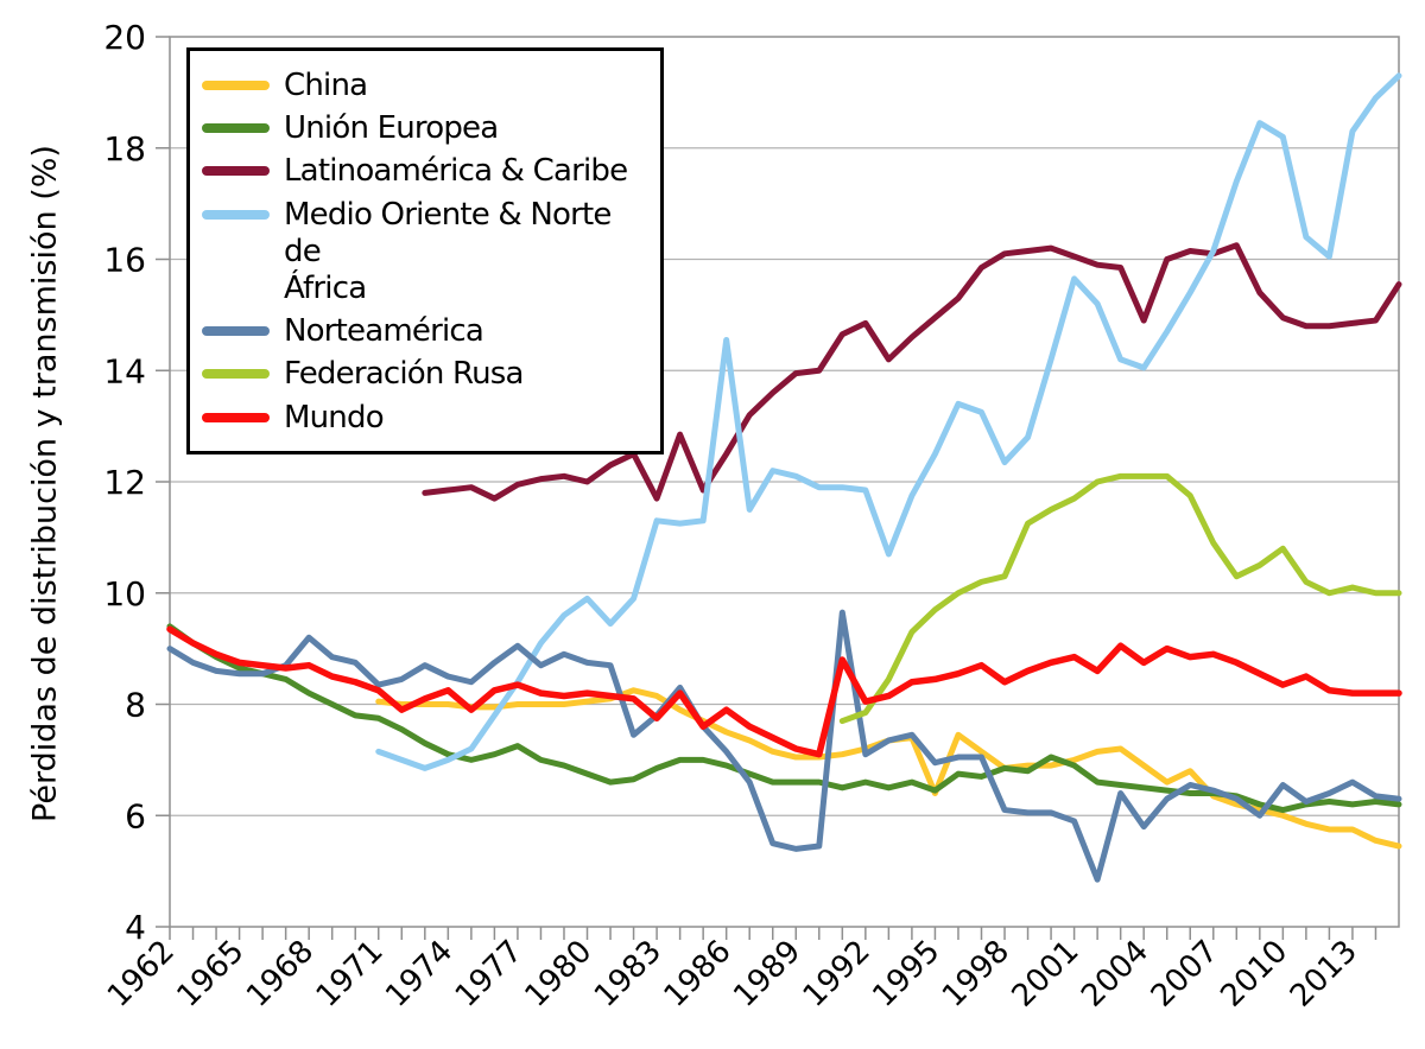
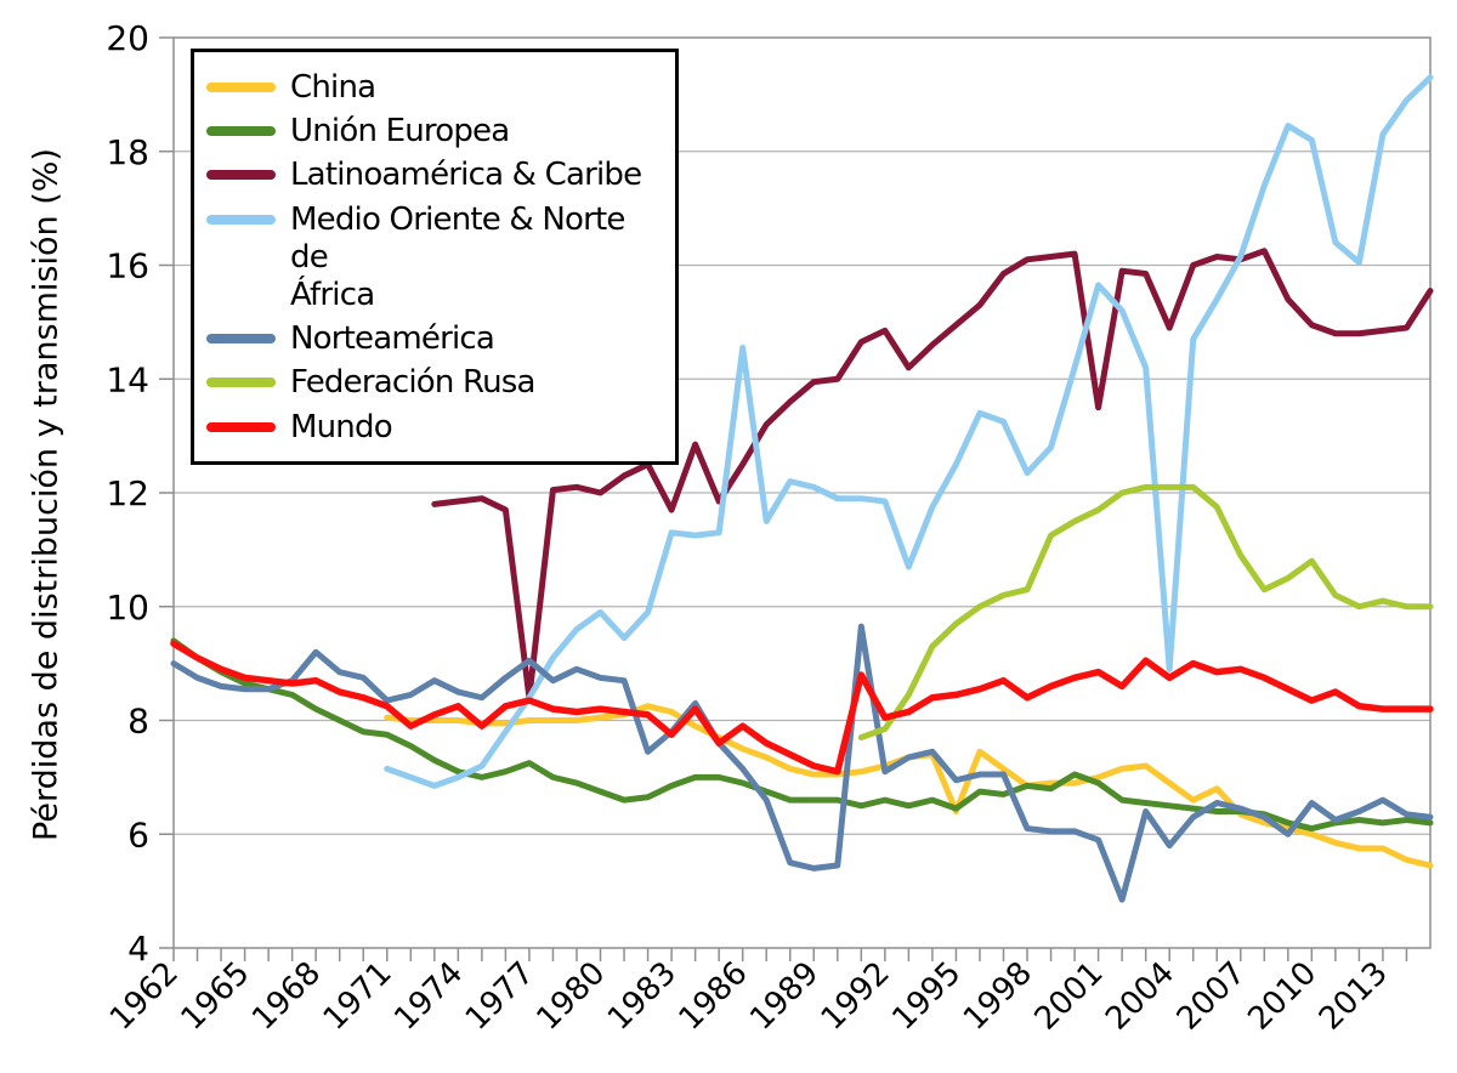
Latinoamérica & Caribe/1977: 11.9 -> 8.4
Latinoamérica & Caribe/2001: 16.1 -> 13.5
Medio Oriente & Norte de África/2004: 14.1 -> 8.9
